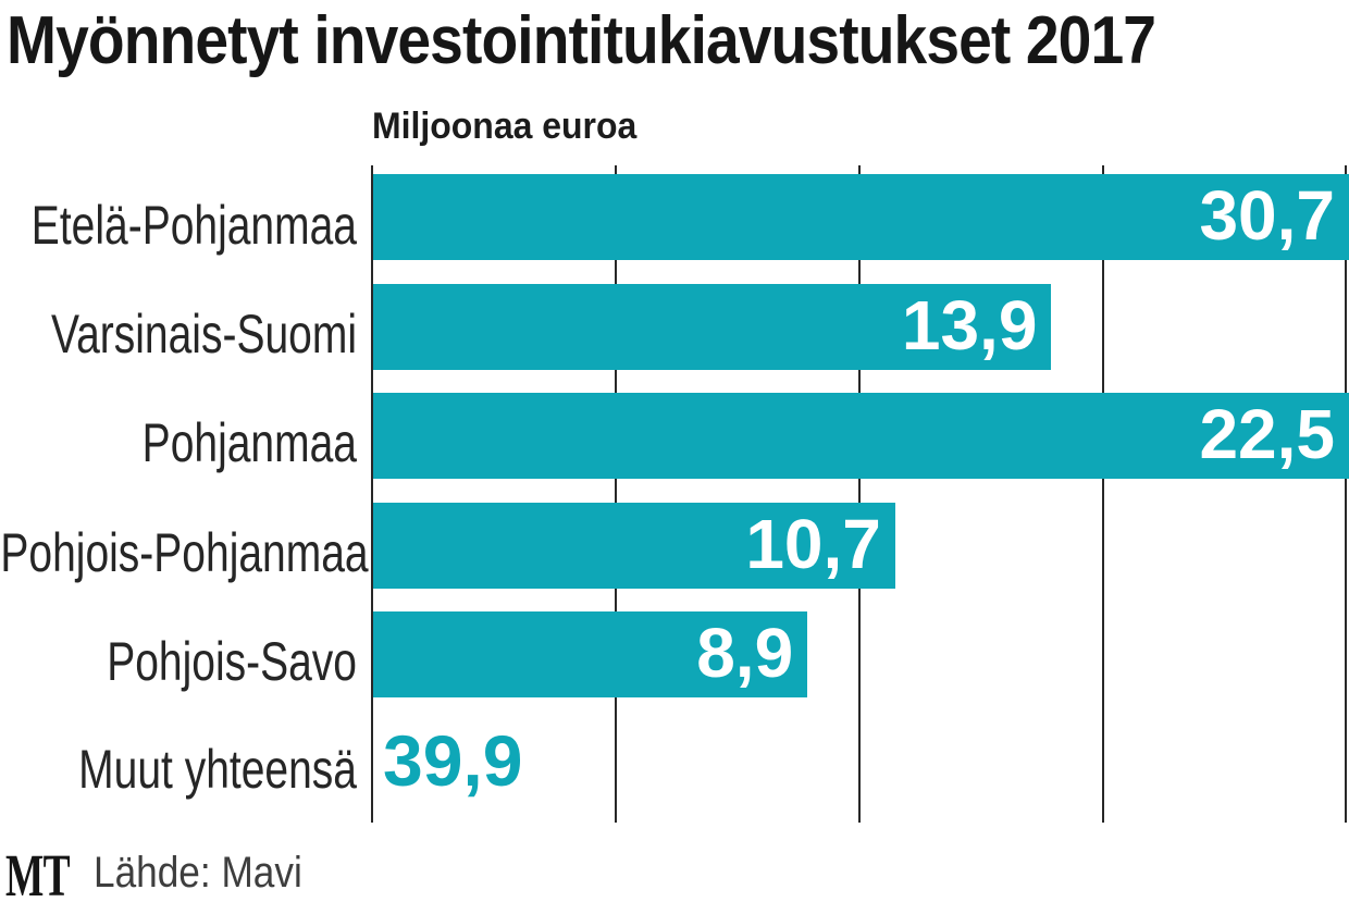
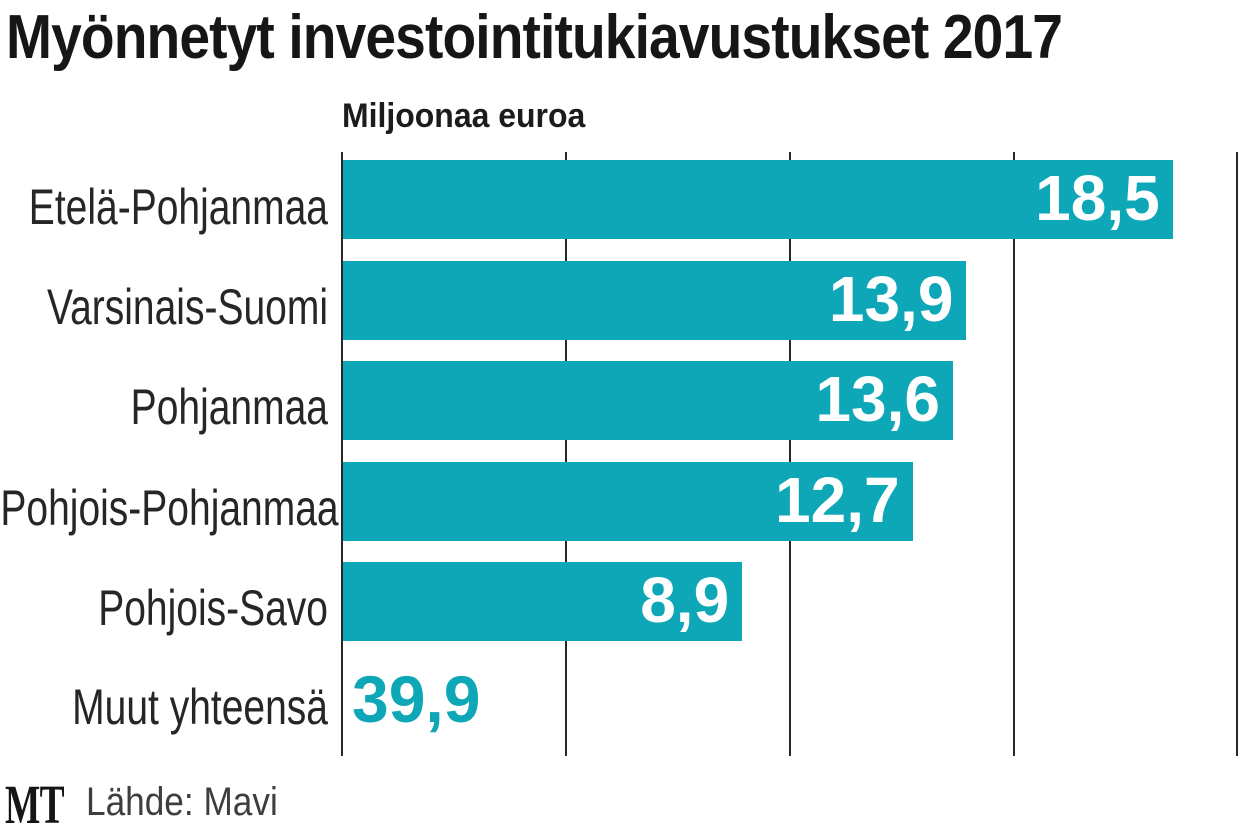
Etelä-Pohjanmaa: 30,7 -> 18,5
Pohjanmaa: 22,5 -> 13,6
Pohjois-Pohjanmaa: 10,7 -> 12,7
